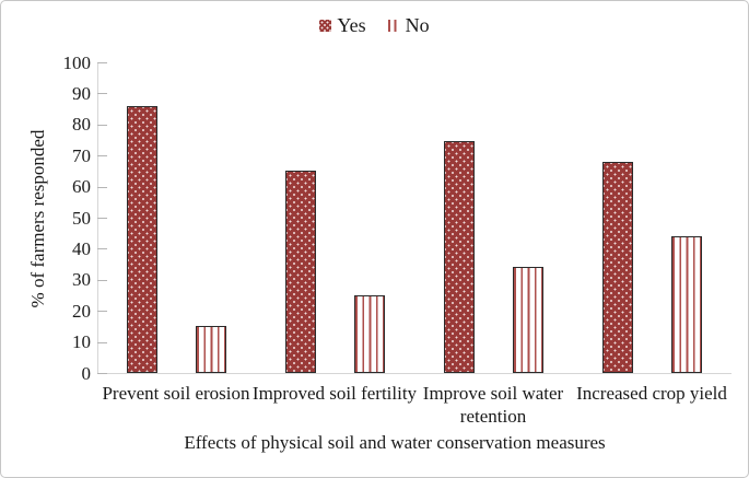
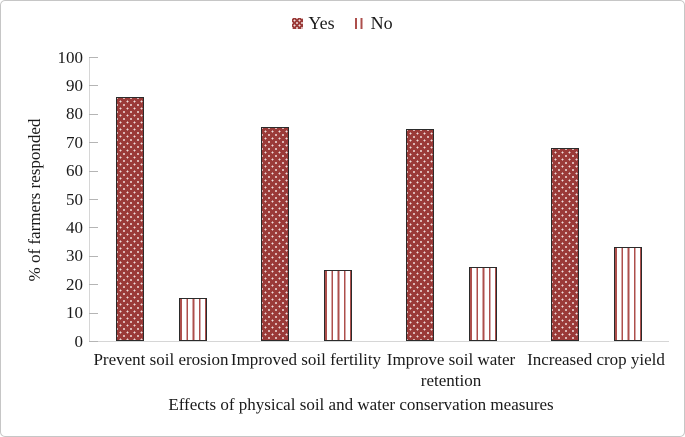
Yes/Improved soil fertility: 65 -> 76
No/Improve soil water retention: 34 -> 26
No/Increased crop yield: 44 -> 33
